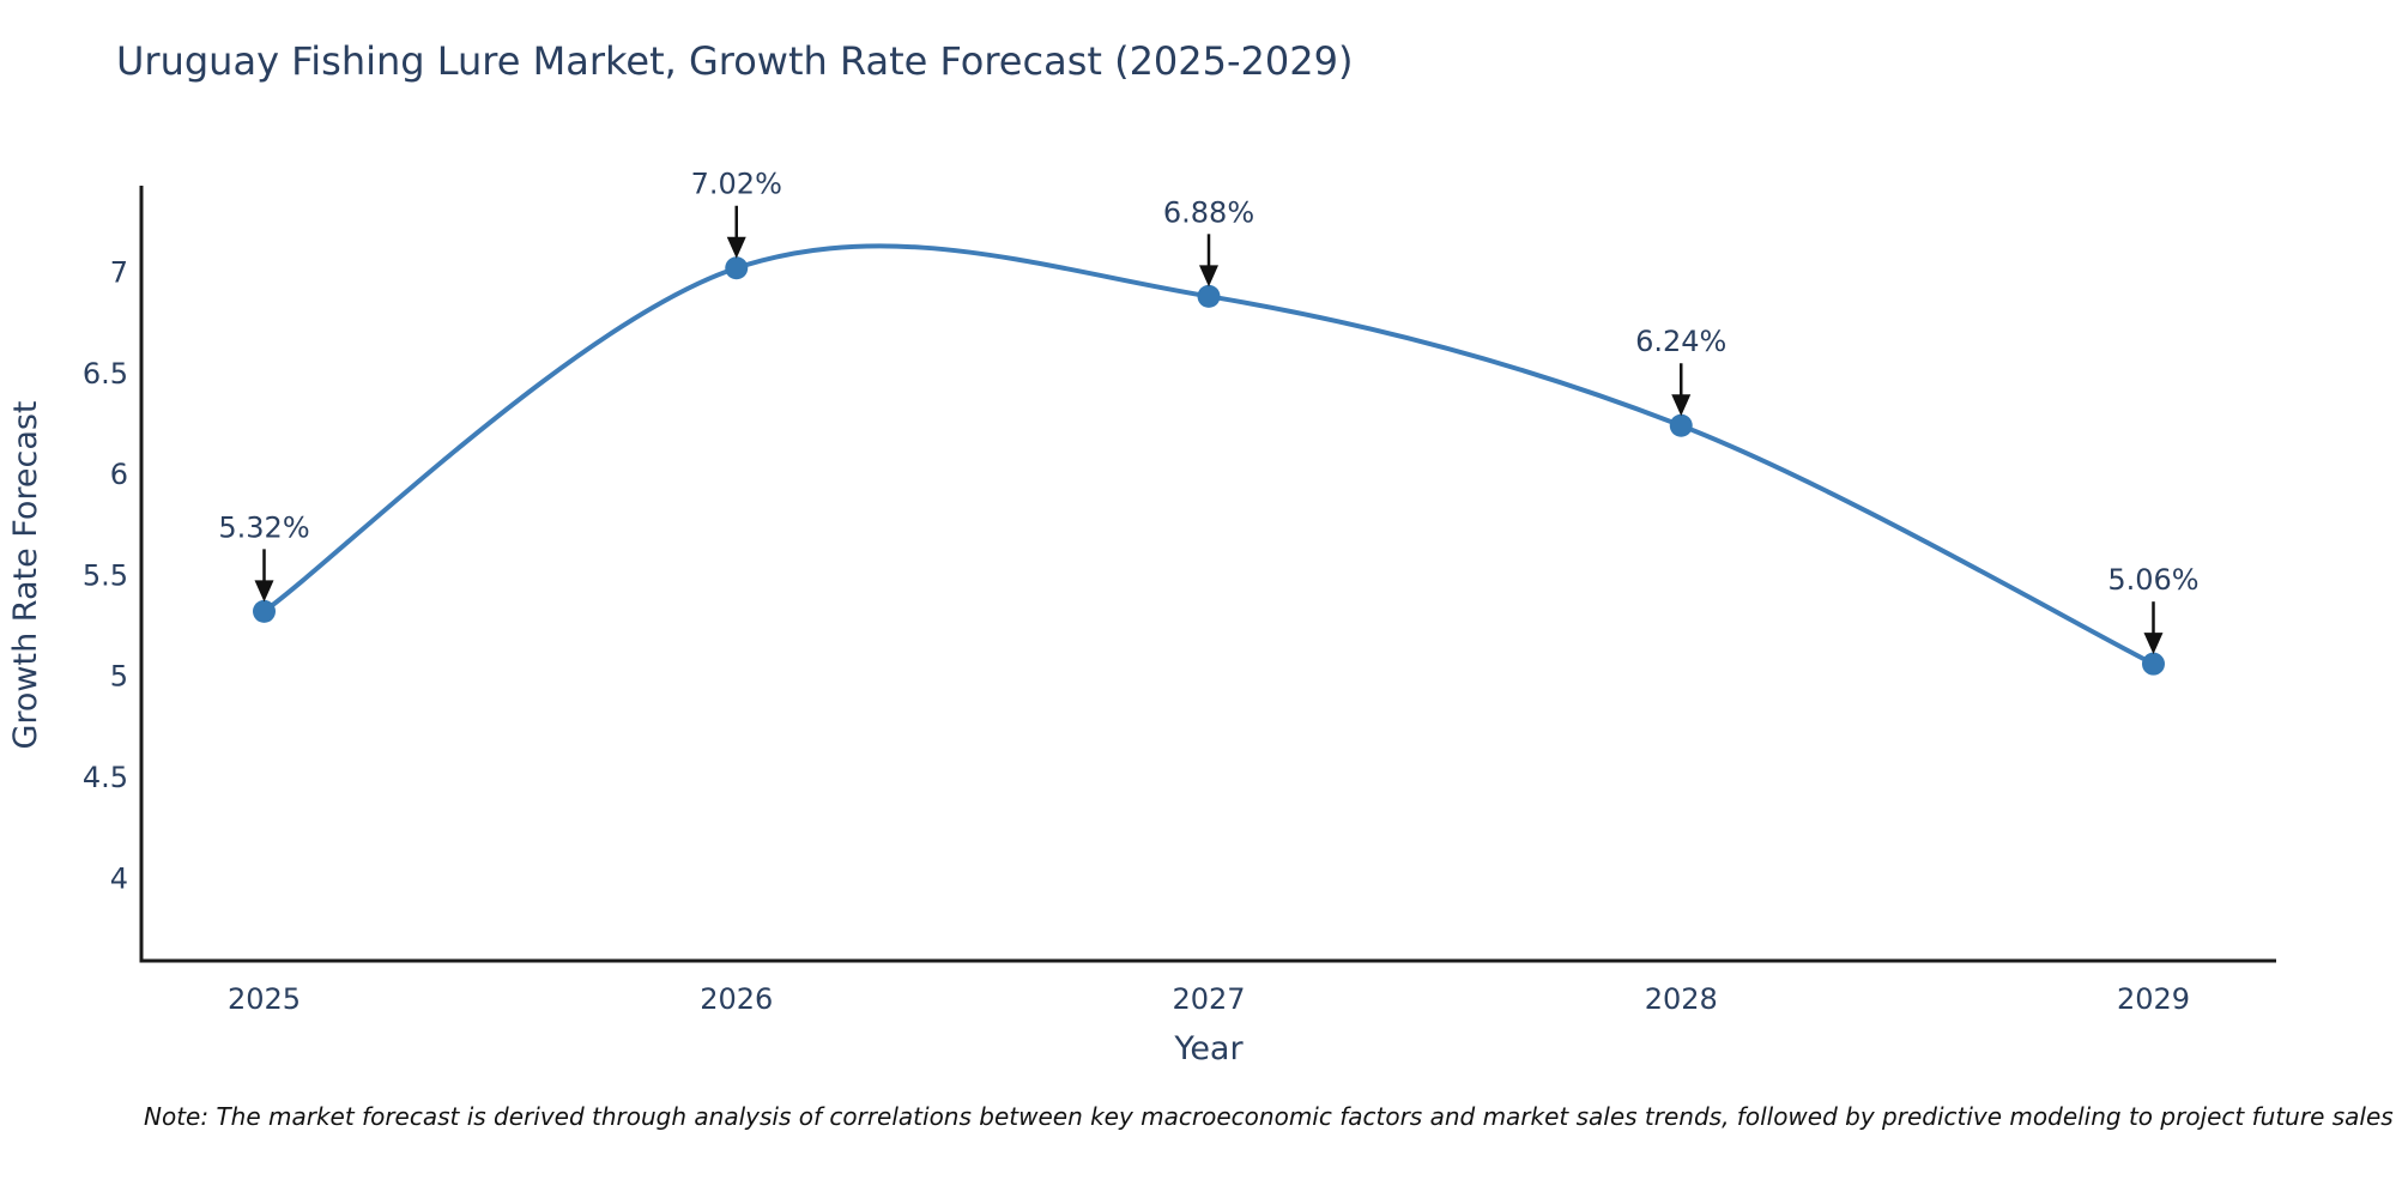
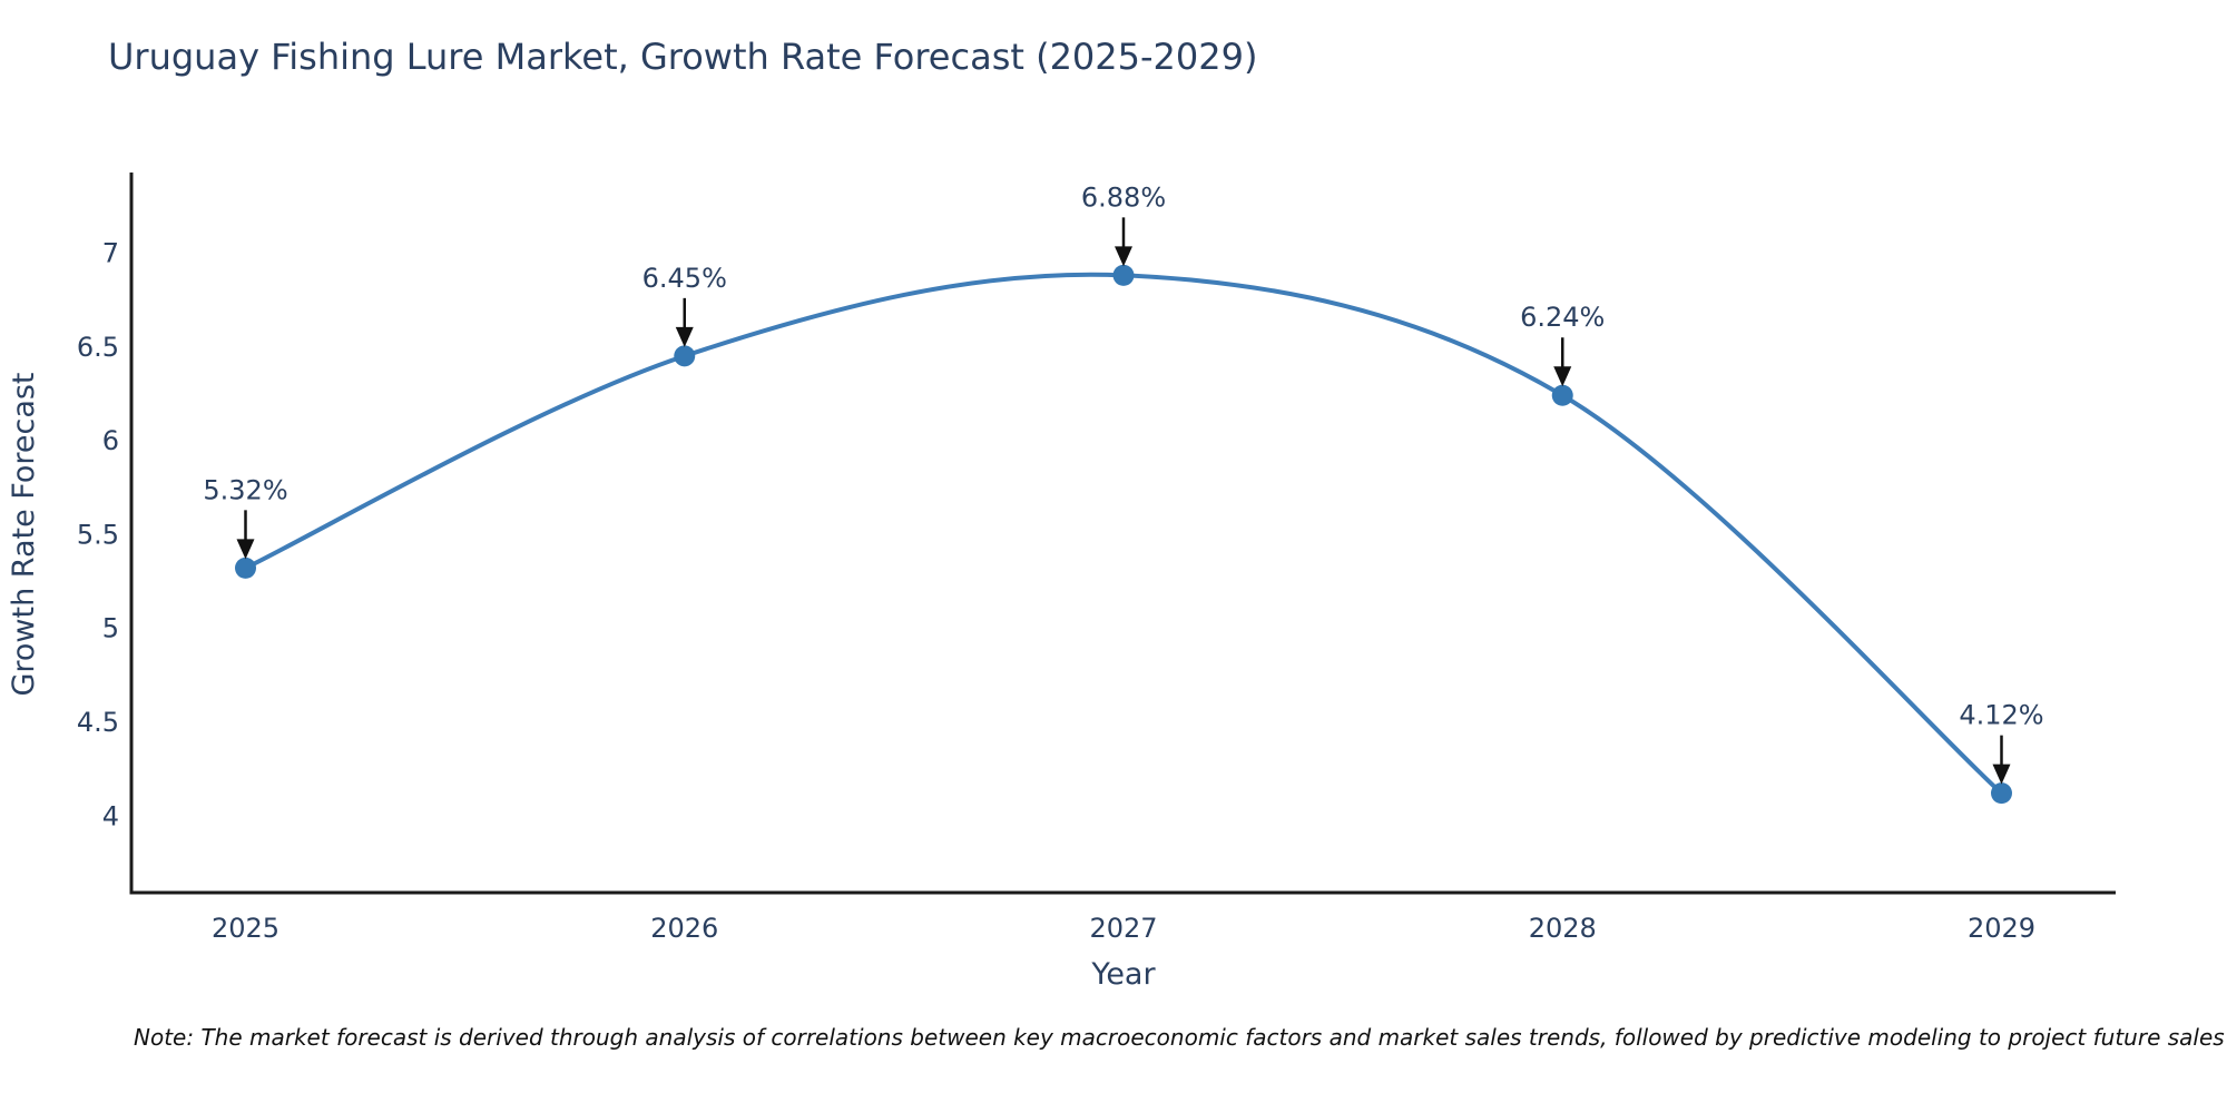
2026: 7.02% -> 6.45%
2029: 5.06% -> 4.12%
